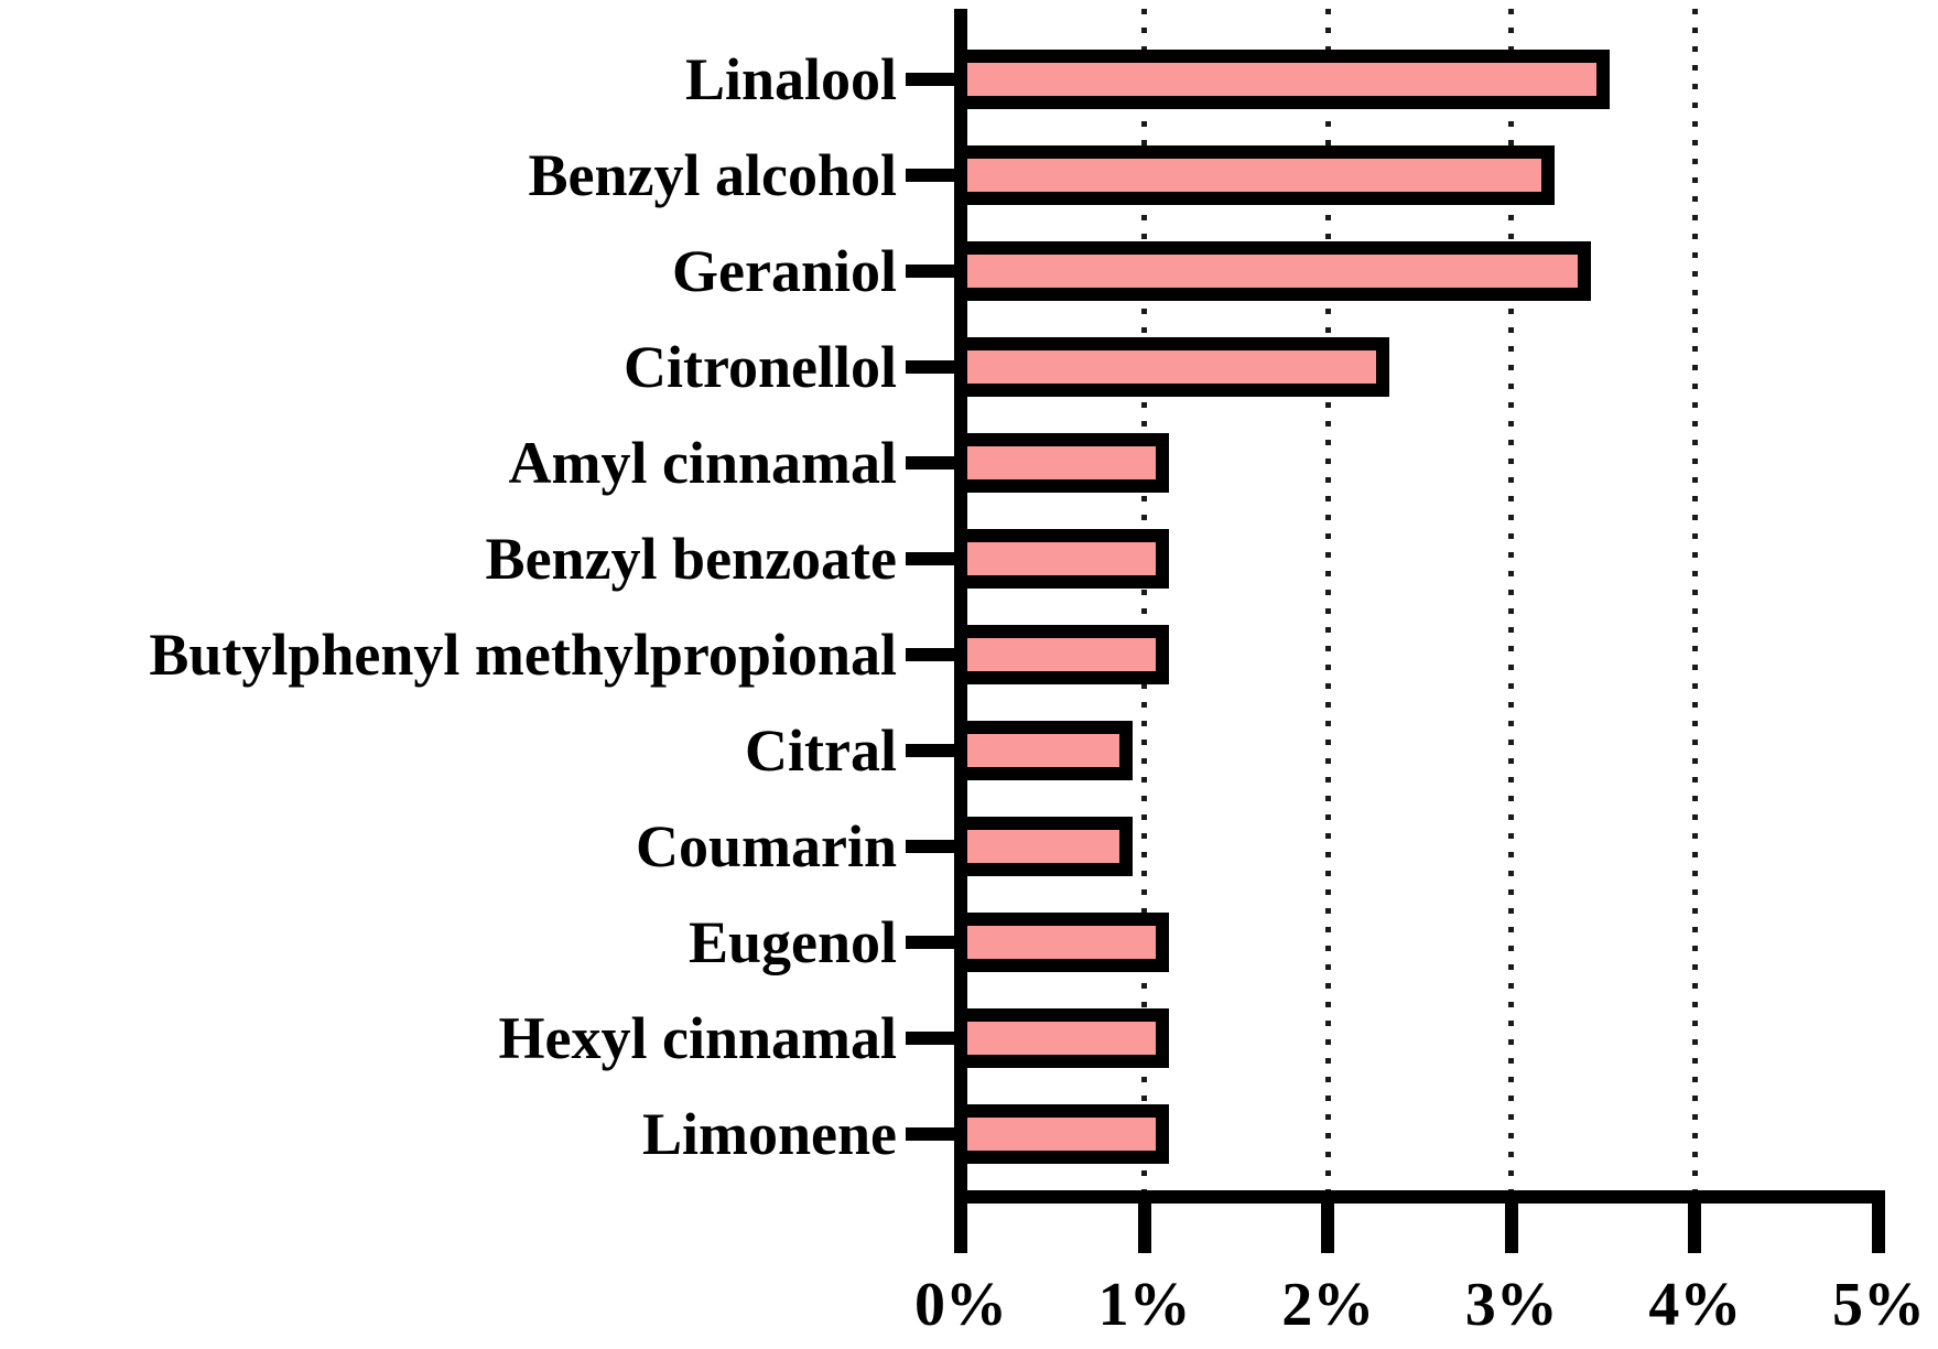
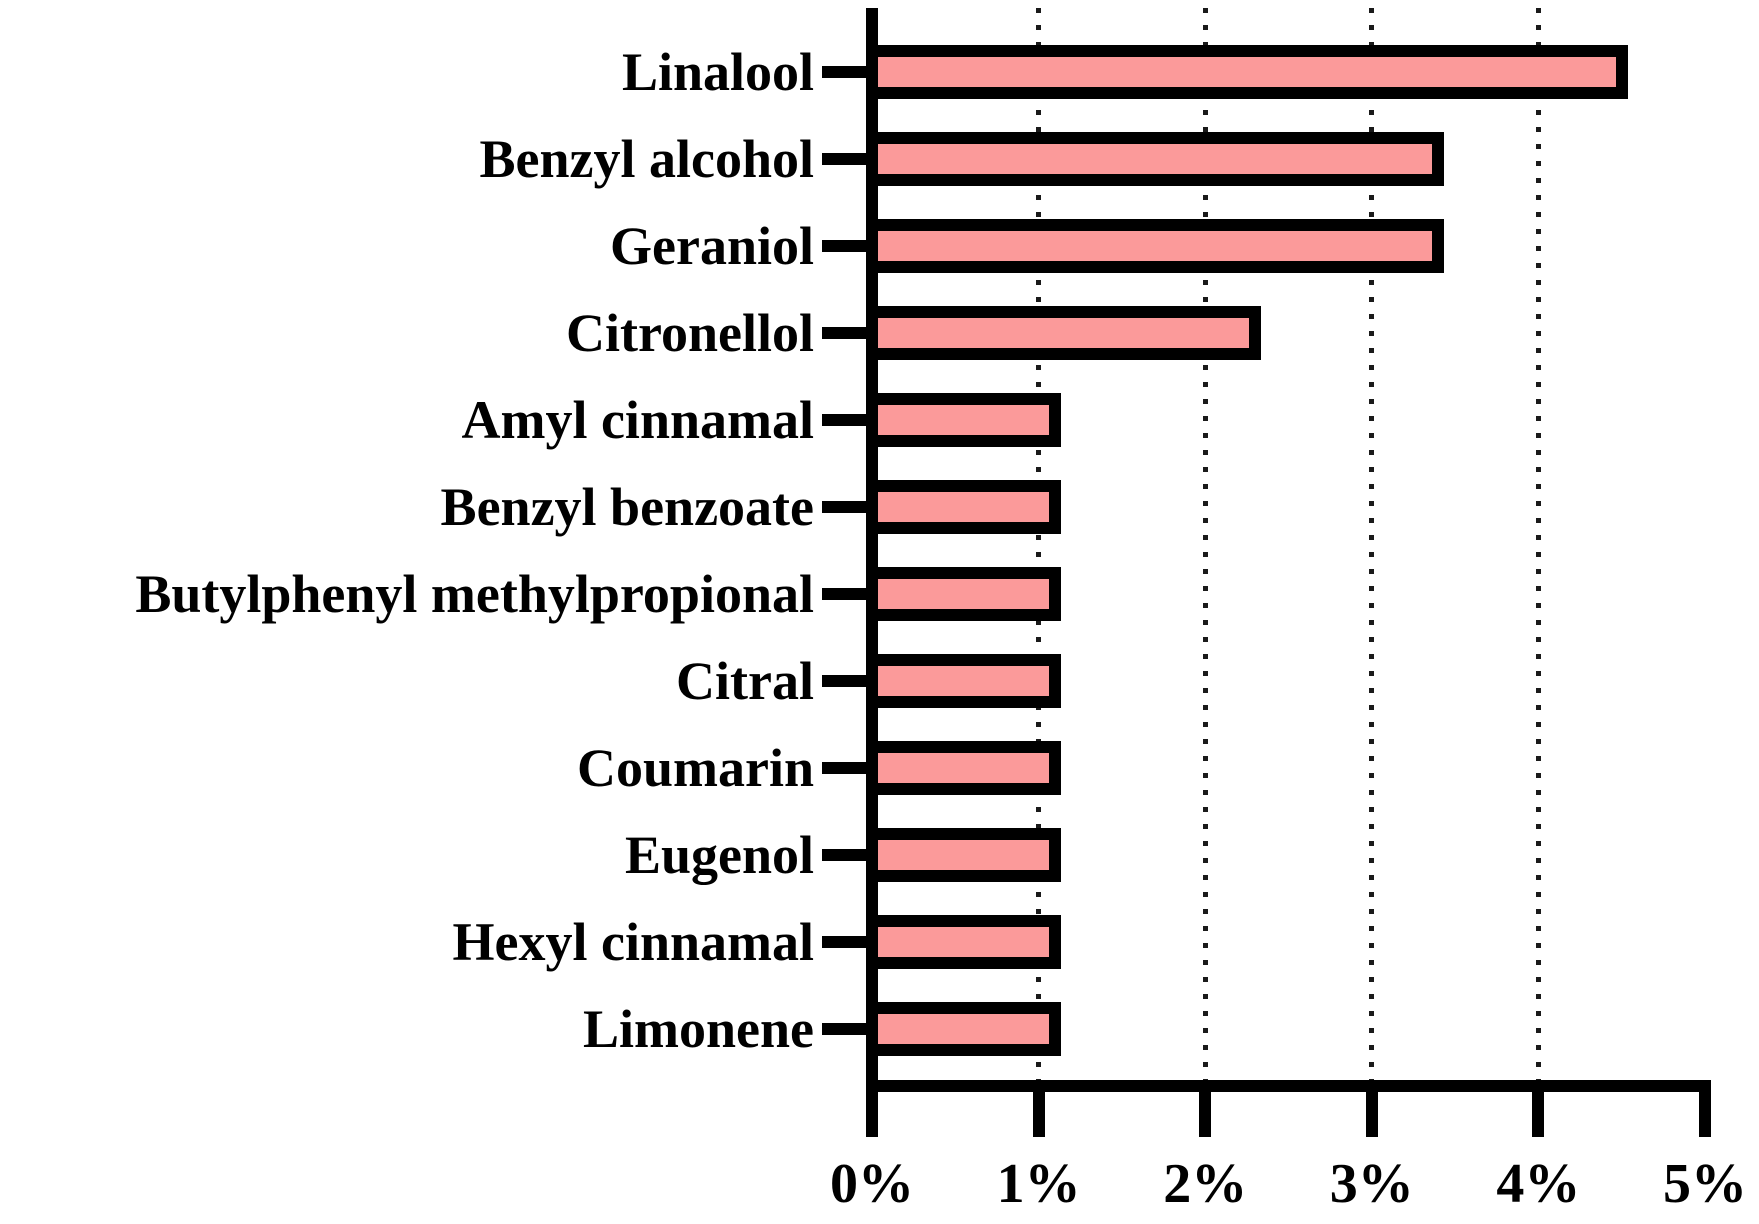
Linalool: 3.5% -> 4.5%
Benzyl alcohol: 3.2% -> 3.4%
Citral: 0.9% -> 1.1%
Coumarin: 0.9% -> 1.1%
